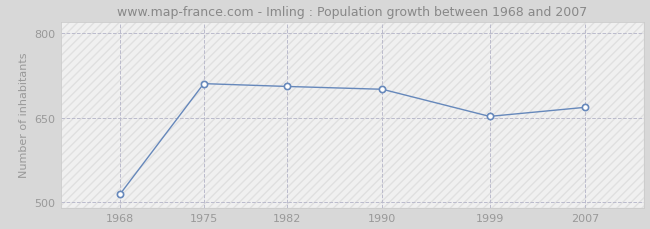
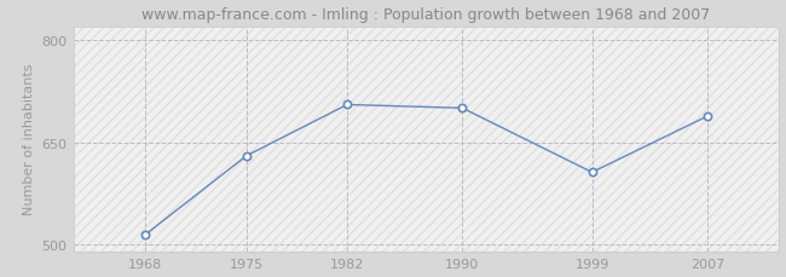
1975: 710 -> 630
1999: 652 -> 606
2007: 668 -> 688
